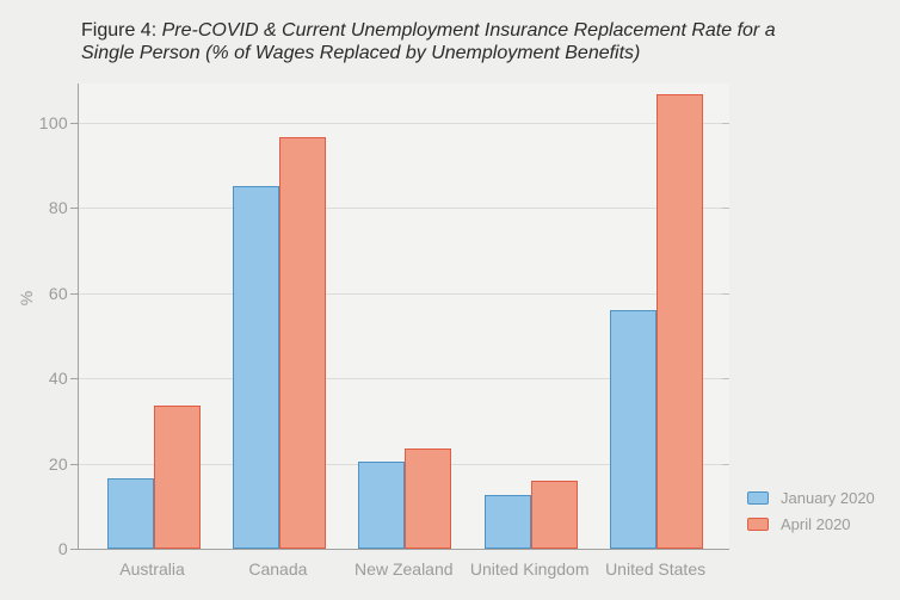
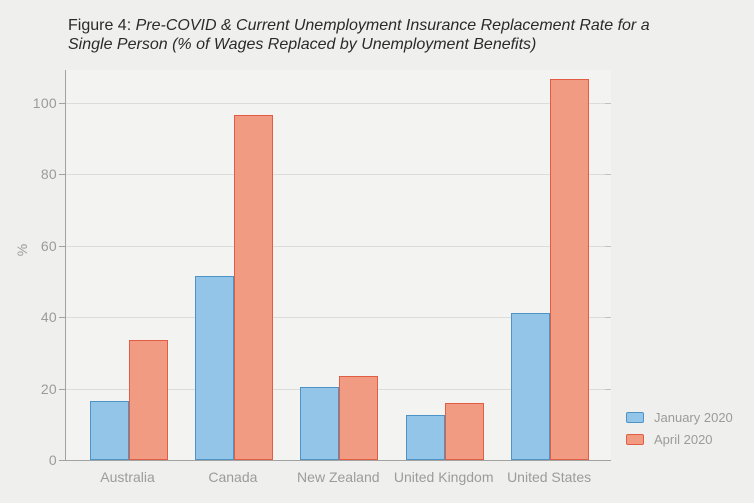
January 2020/Canada: 85 -> 52
January 2020/United States: 56 -> 41
